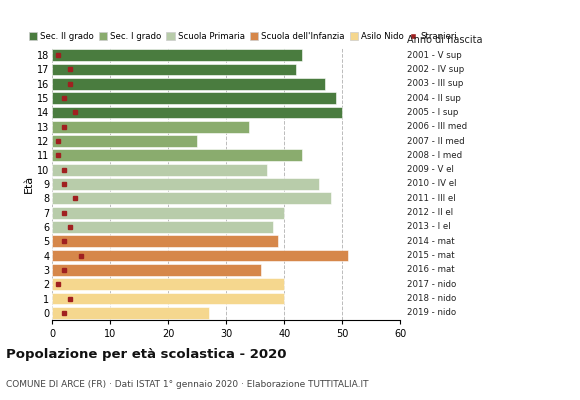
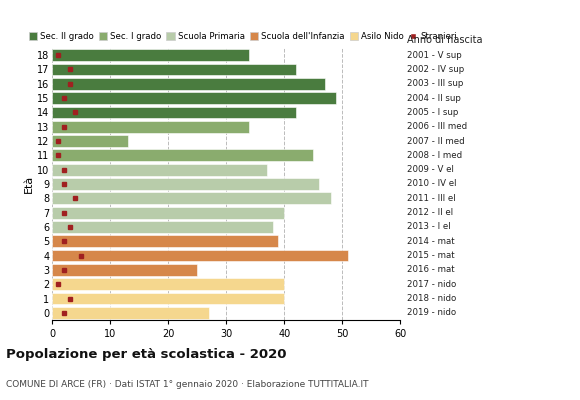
18: 43 -> 34
14: 50 -> 42
12: 25 -> 13
11: 43 -> 45
3: 36 -> 25
